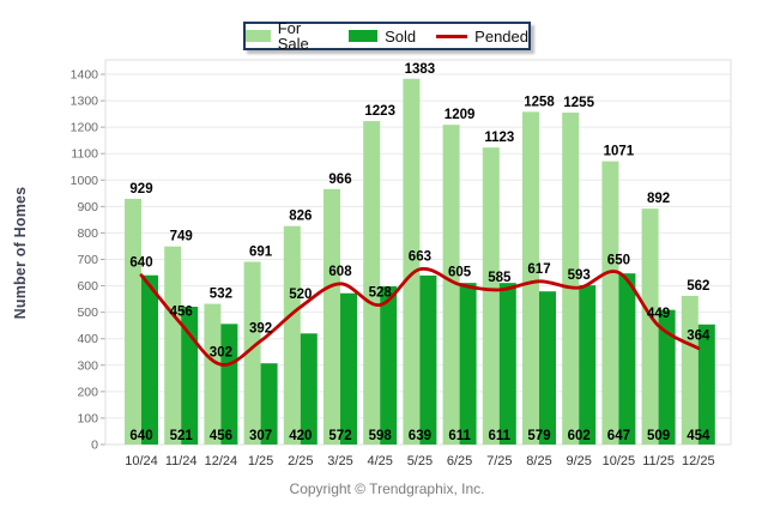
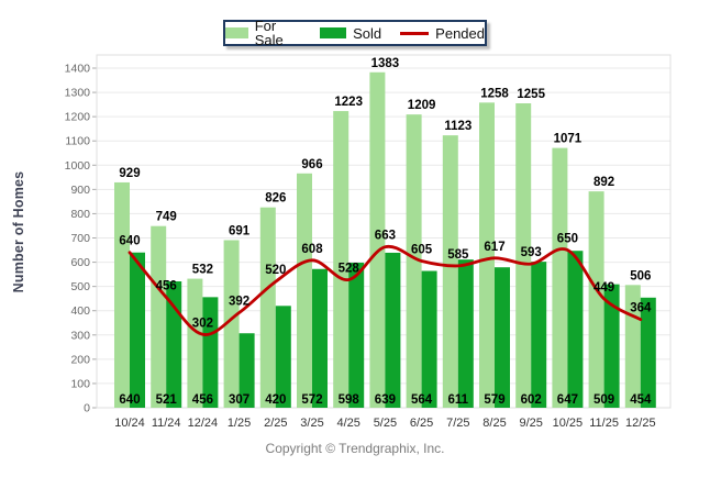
Sold/6/25: 611 -> 564
For Sale/12/25: 562 -> 506
